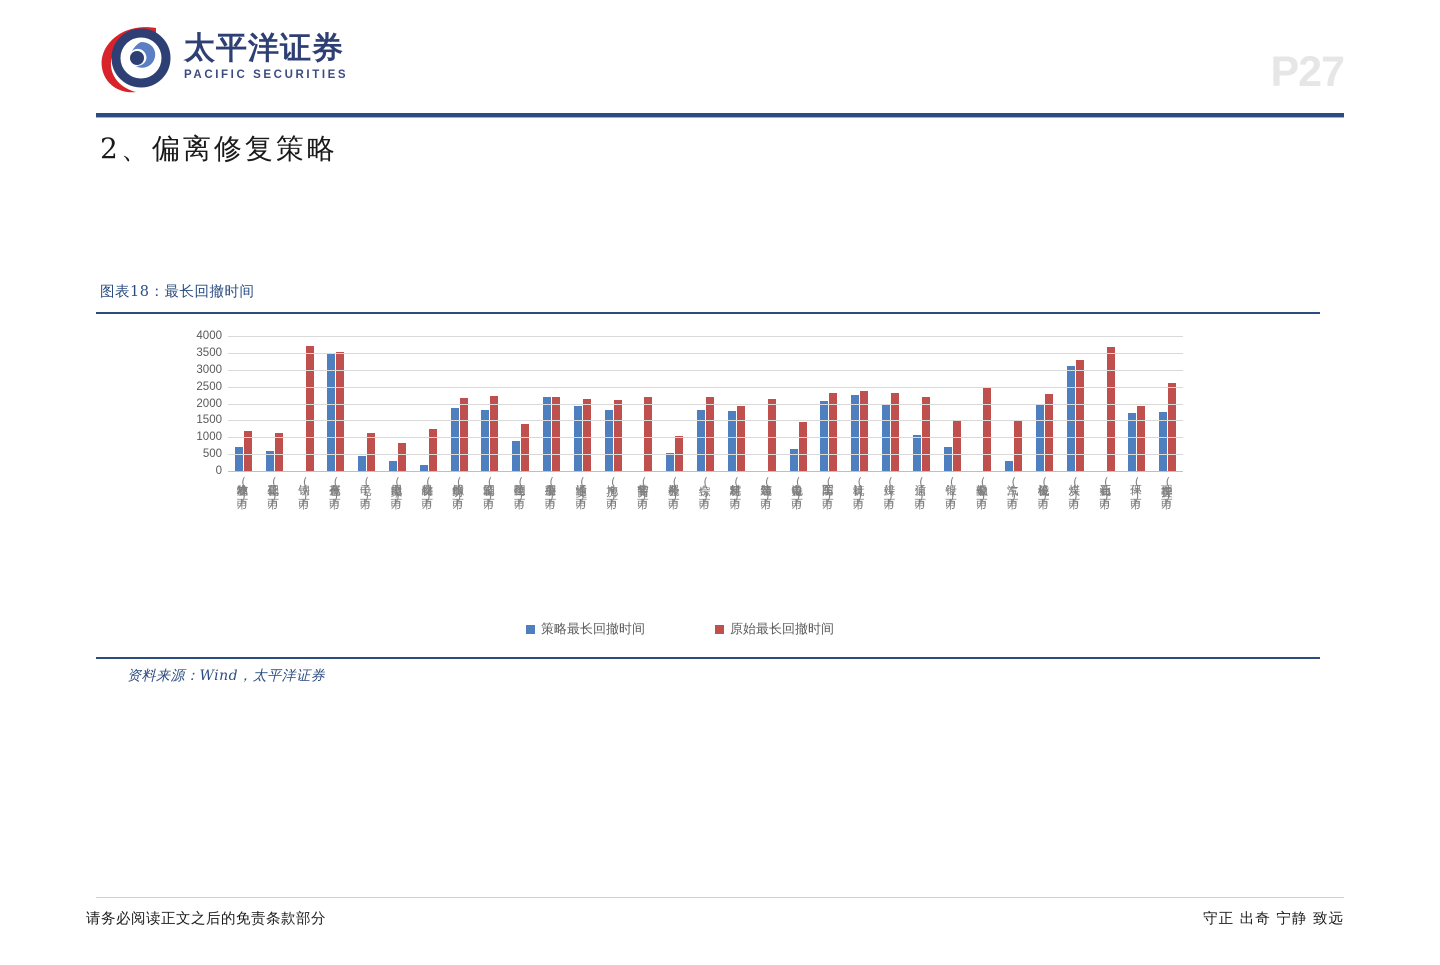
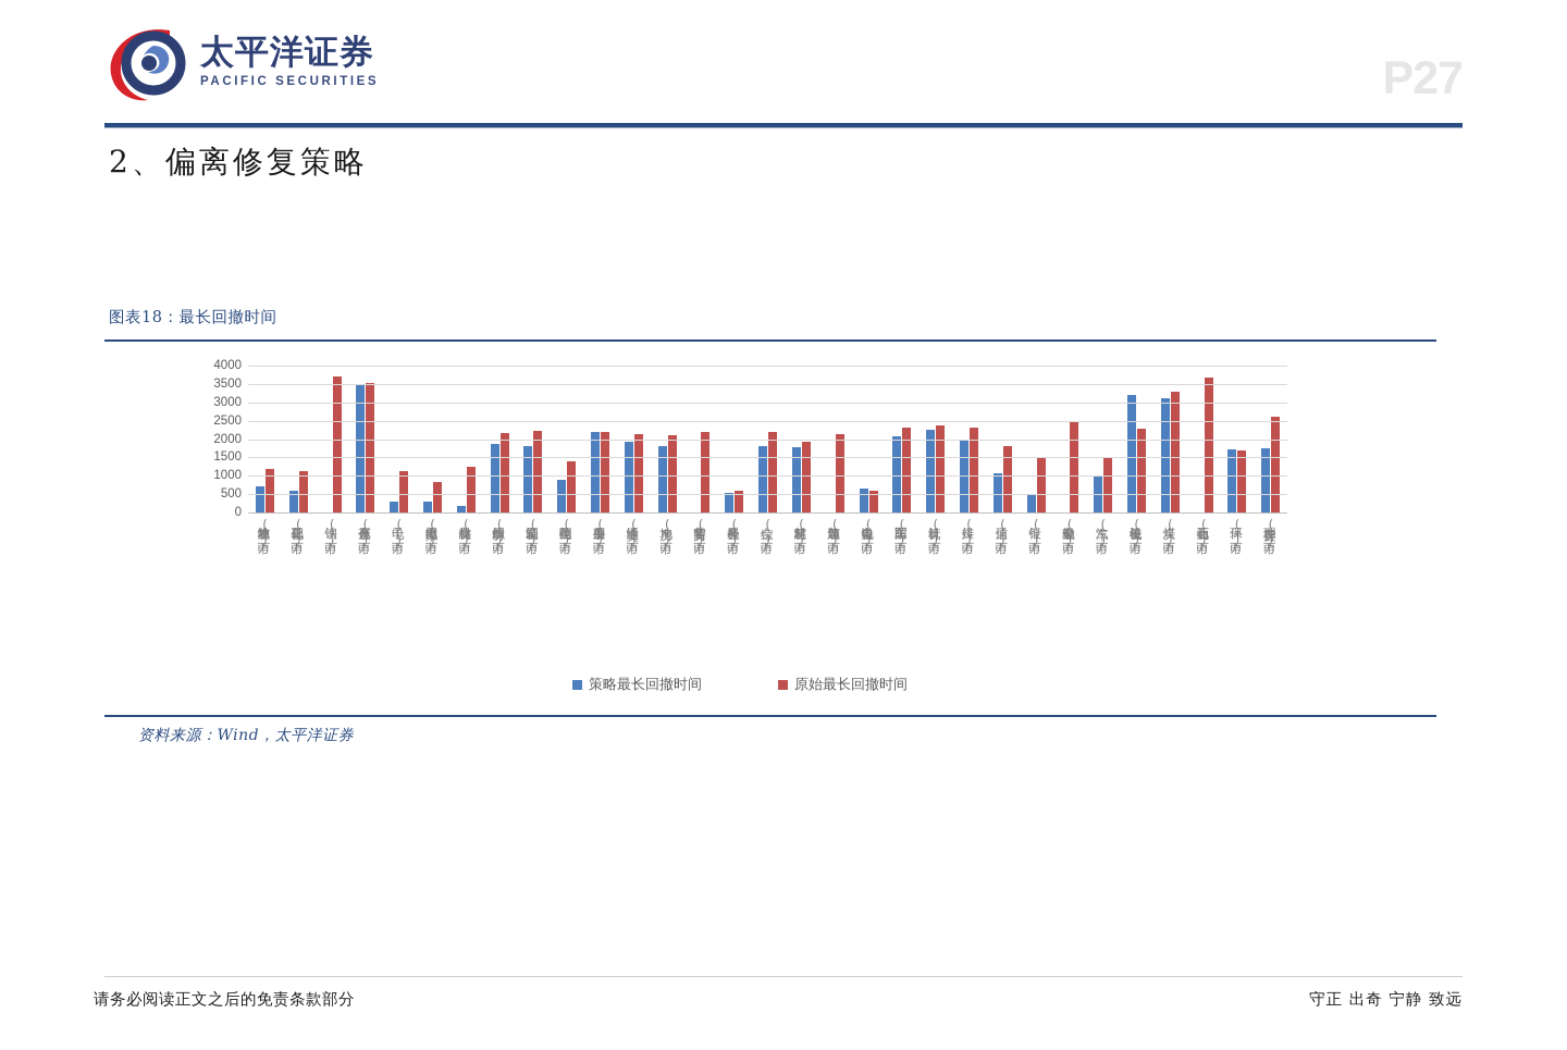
策略最长回撤时间/电子(申万): 400 -> 300
原始最长回撤时间/社会服务(申万): 1000 -> 600
原始最长回撤时间/电力设备(申万): 1400 -> 600
原始最长回撤时间/通信(申万): 2200 -> 1800
策略最长回撤时间/银行(申万): 700 -> 500
策略最长回撤时间/汽车(申万): 300 -> 1000
策略最长回撤时间/机械设备(申万): 2000 -> 3200
原始最长回撤时间/环保(申万): 1900 -> 1700
